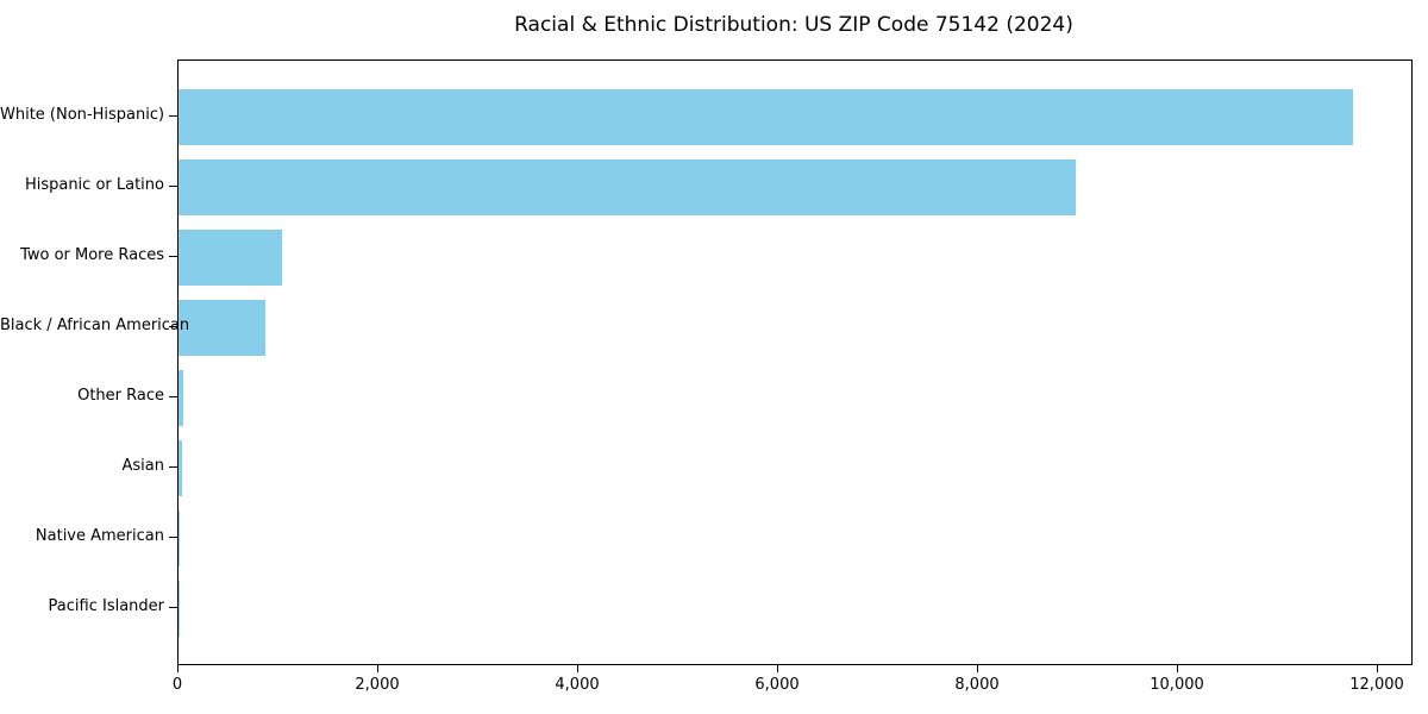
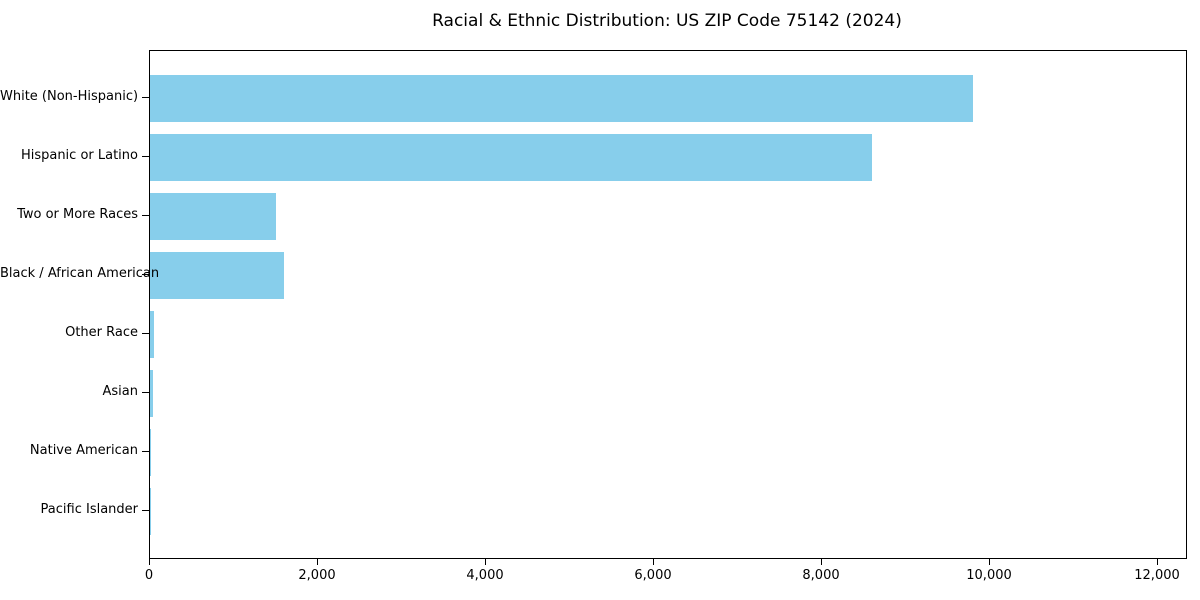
White (Non-Hispanic): 11800 -> 9800
Hispanic or Latino: 9000 -> 8600
Two or More Races: 1000 -> 1500
Black / African American: 900 -> 1600
